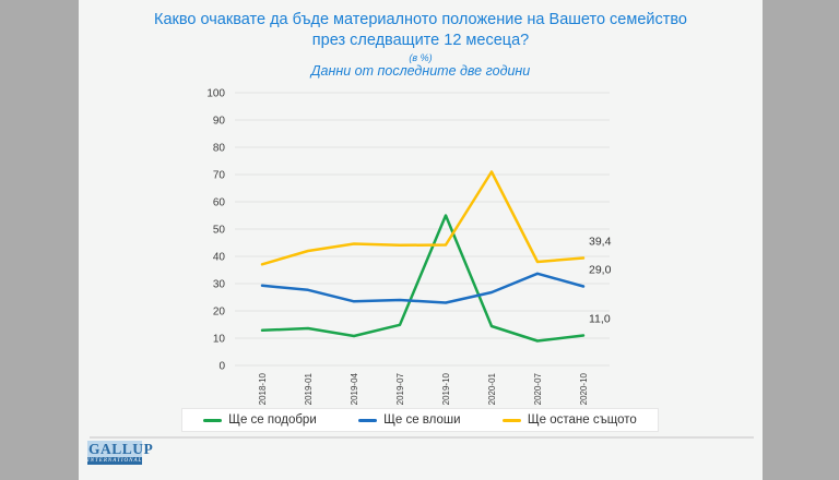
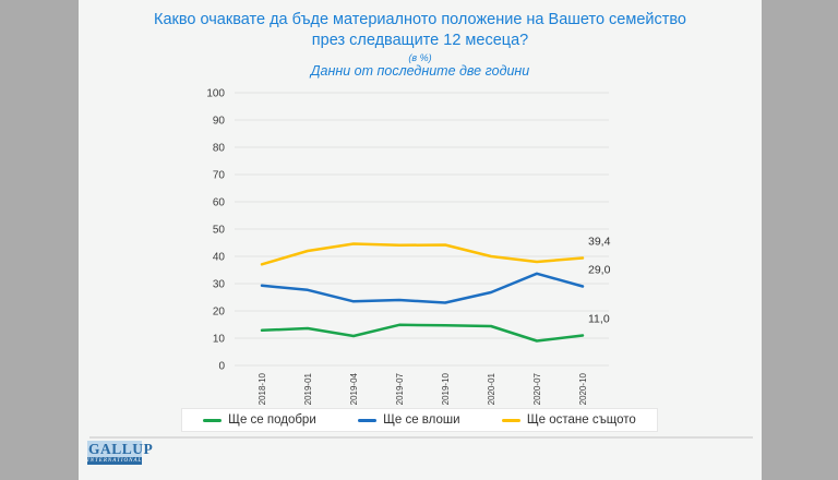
Ще се подобри/2019-10: 55 -> 15
Ще остане същото/2020-01: 71 -> 40
